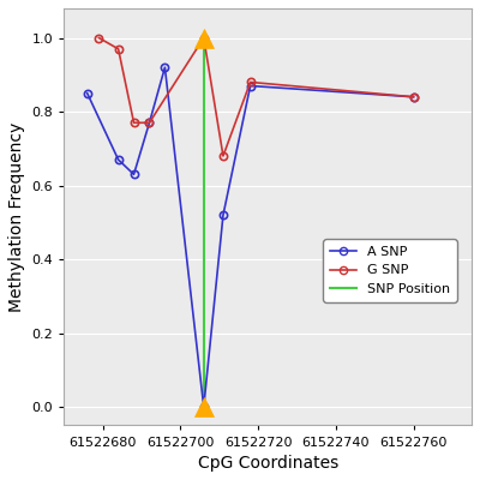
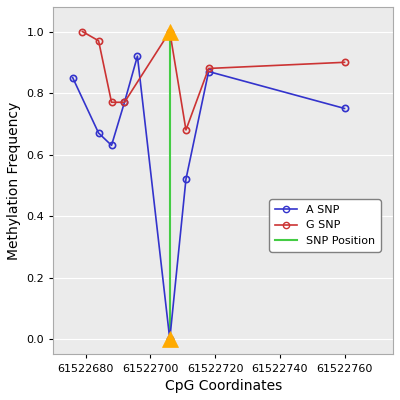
A SNP/61522760: 0.84 -> 0.75
G SNP/61522760: 0.84 -> 0.90
